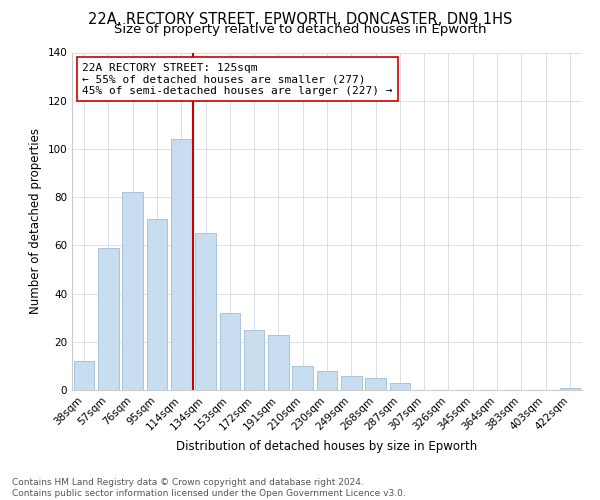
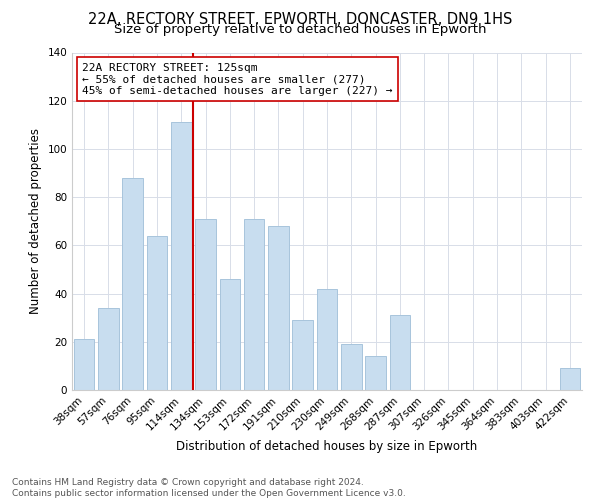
38sqm: 12 -> 21
57sqm: 59 -> 34
76sqm: 82 -> 88
95sqm: 71 -> 64
114sqm: 104 -> 111
134sqm: 65 -> 71
153sqm: 32 -> 46
172sqm: 25 -> 71
191sqm: 23 -> 68
210sqm: 10 -> 29
230sqm: 8 -> 42
249sqm: 6 -> 19
268sqm: 5 -> 14
287sqm: 3 -> 31
422sqm: 1 -> 9
